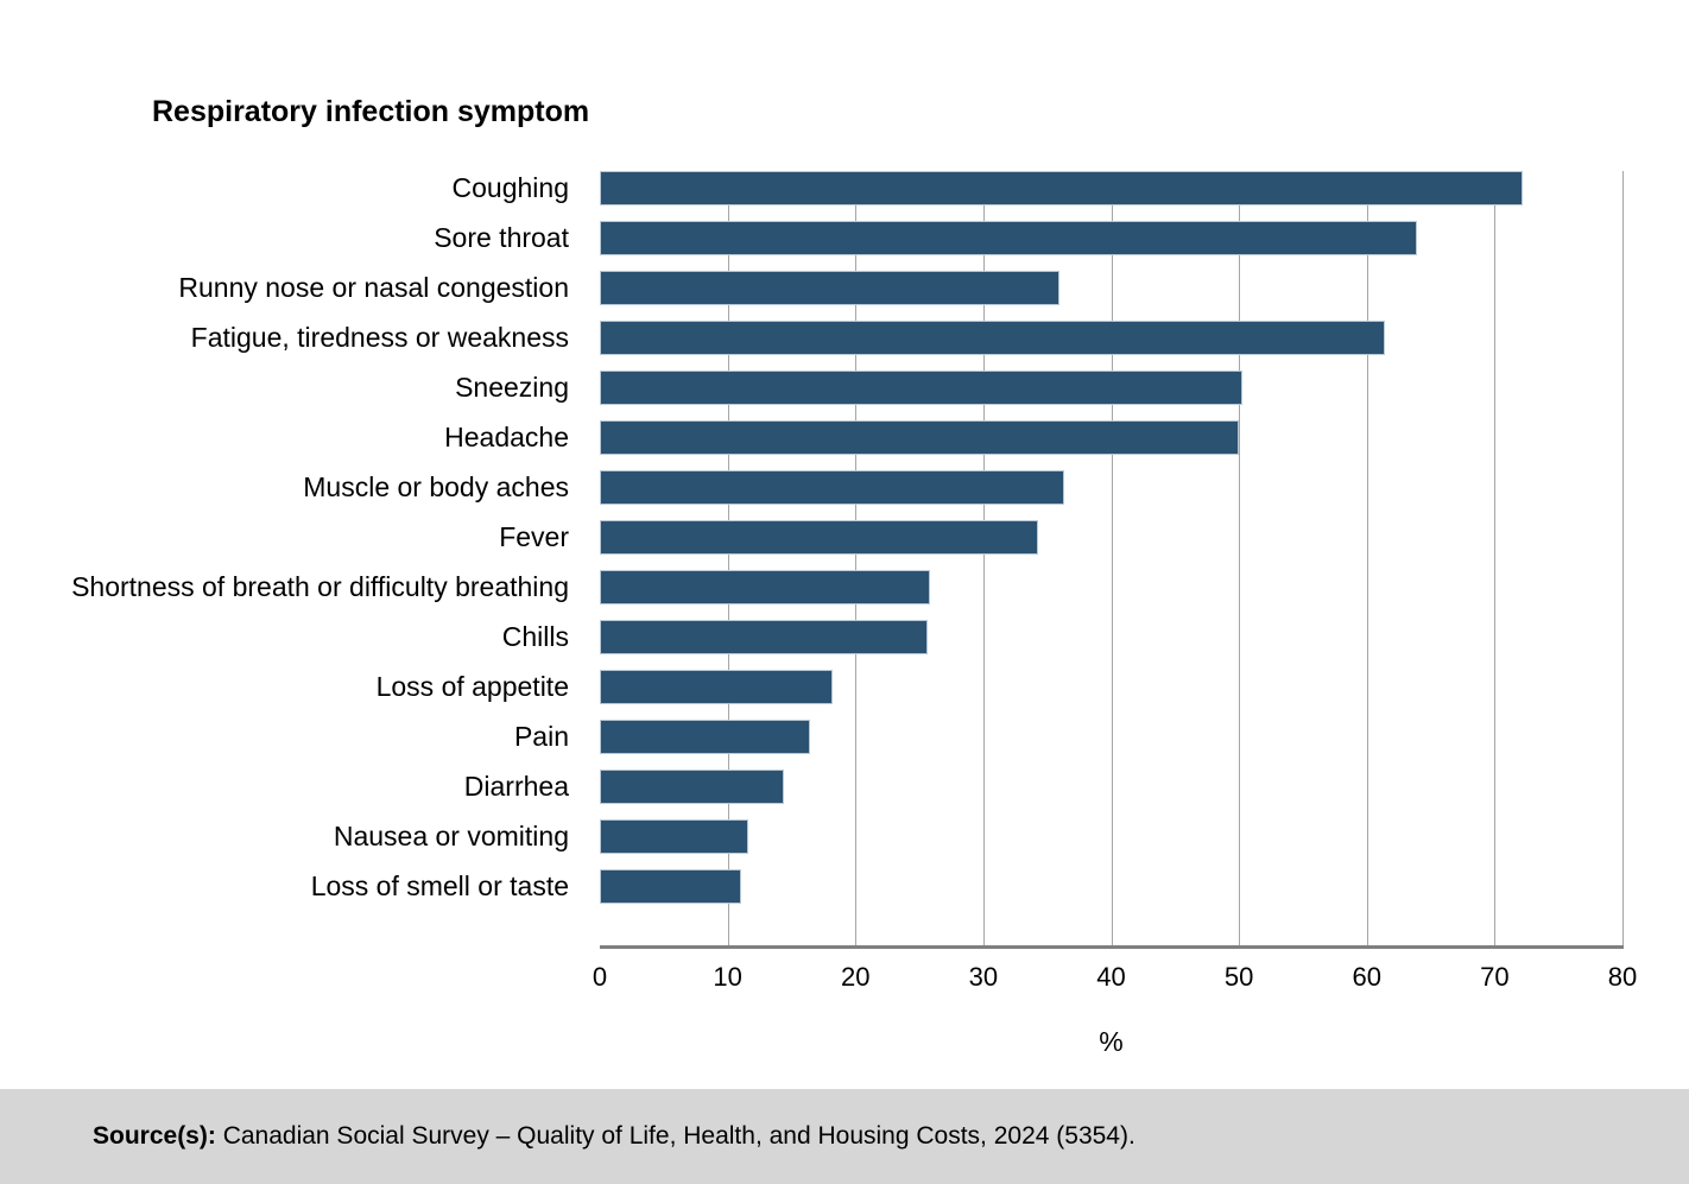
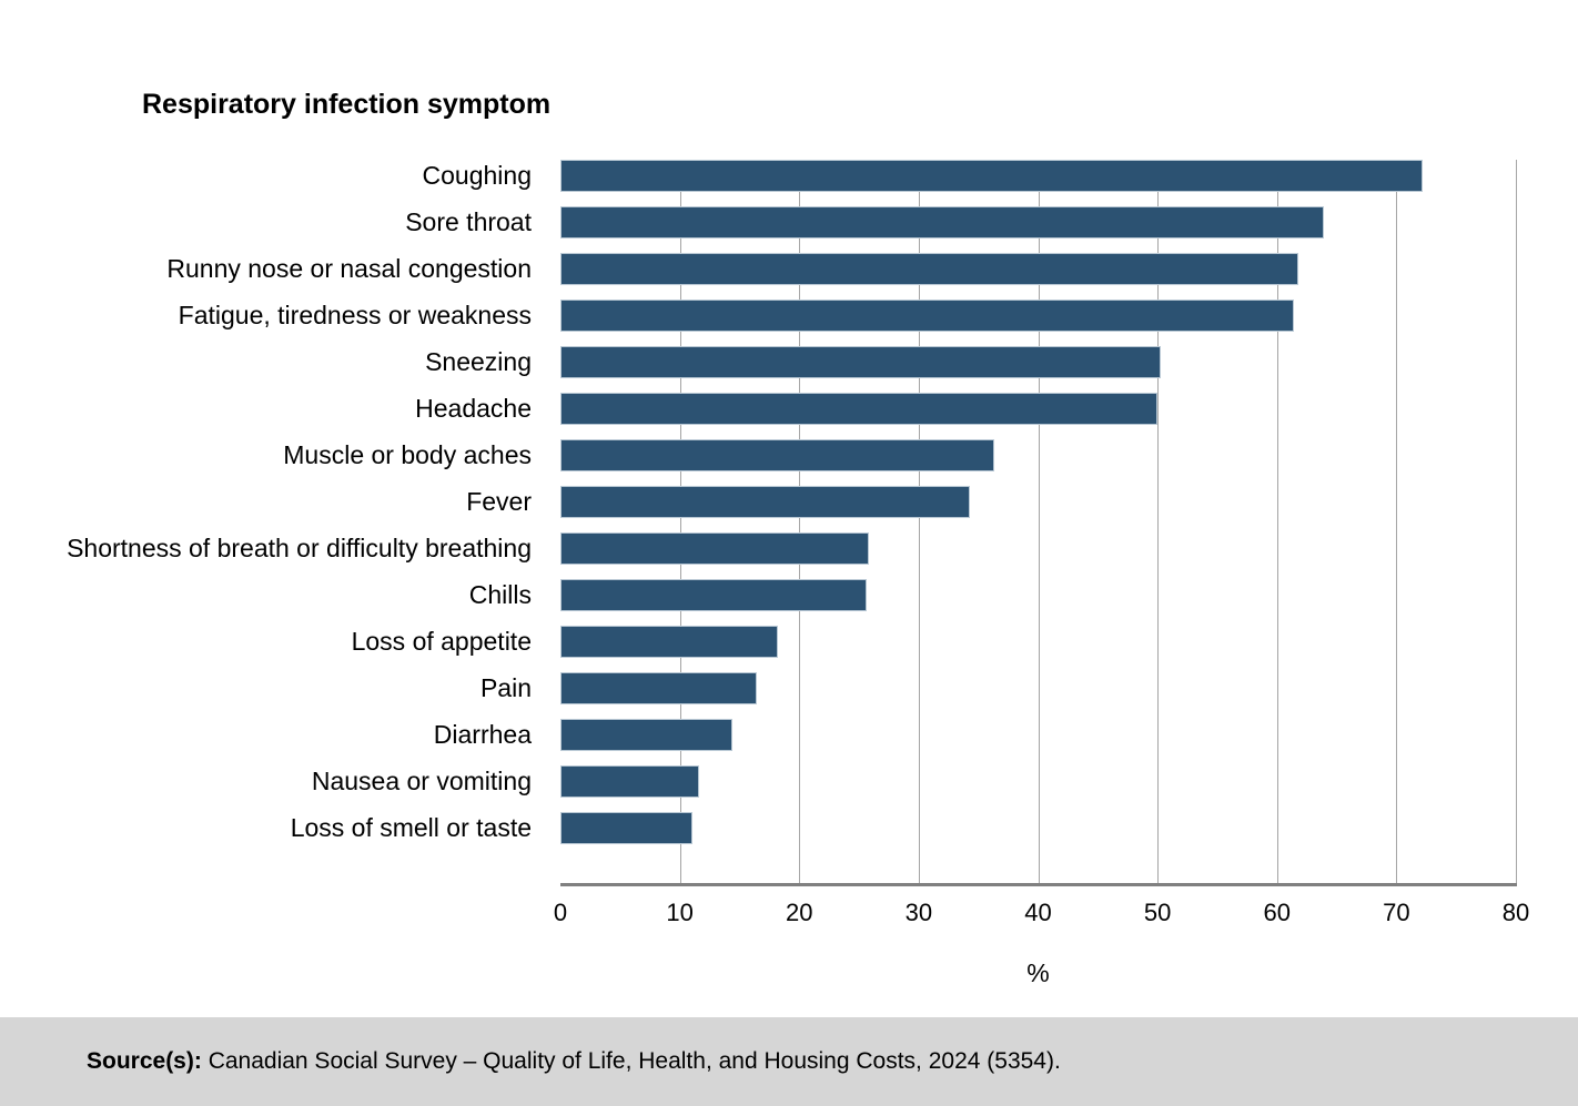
Runny nose or nasal congestion: 36.0 -> 61.8
